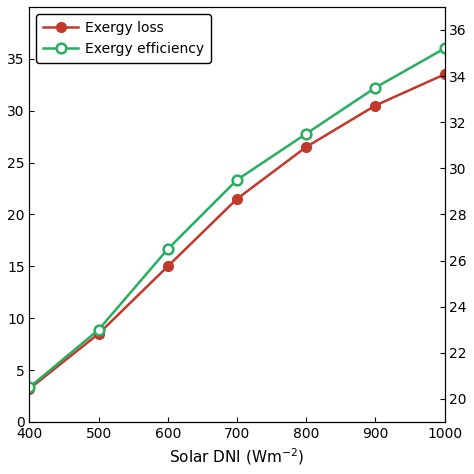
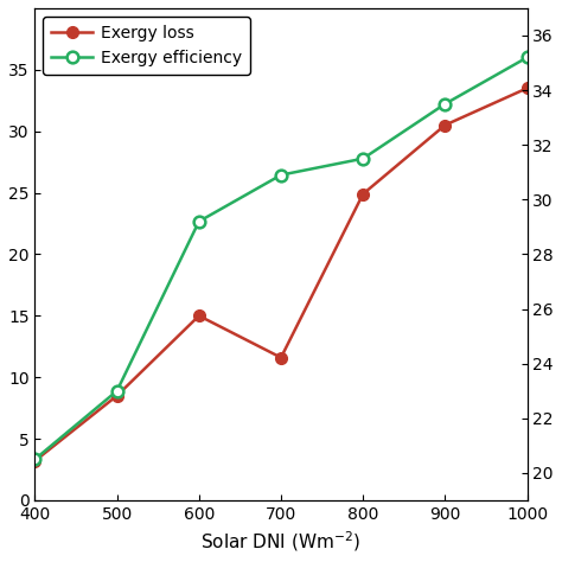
Exergy efficiency/600: 26.5 -> 29.2
Exergy loss/700: 21.5 -> 11.6
Exergy efficiency/700: 29.5 -> 30.9
Exergy loss/800: 26.5 -> 24.9
